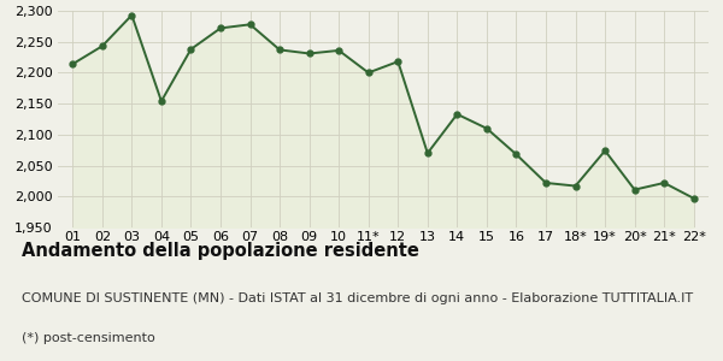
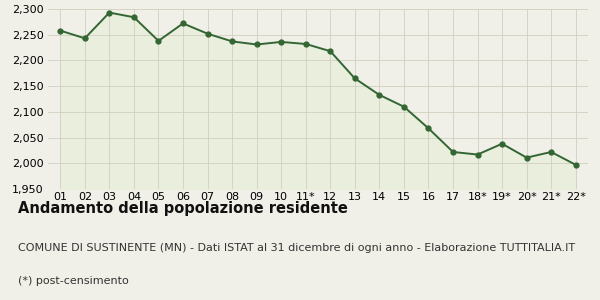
01: 2,214 -> 2,258
04: 2,154 -> 2,284
07: 2,278 -> 2,252
11*: 2,200 -> 2,232
13: 2,070 -> 2,165
19*: 2,074 -> 2,038
